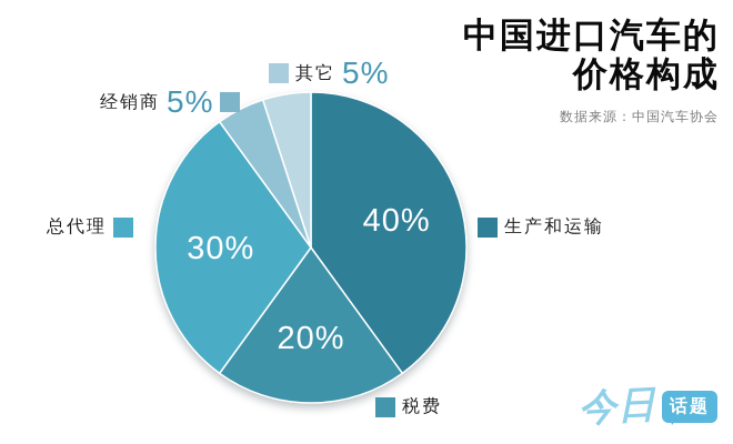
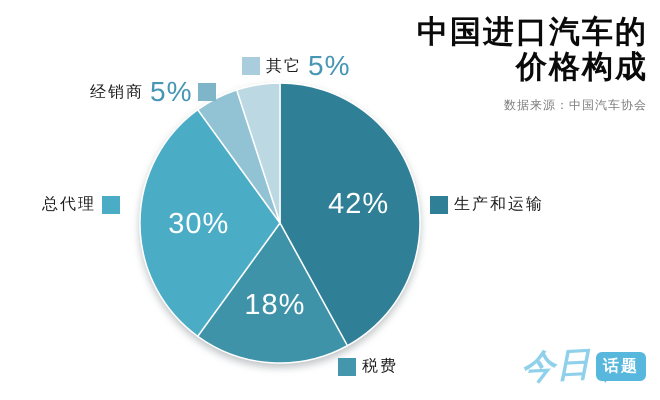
生产和运输: 40% -> 42%
税费: 20% -> 18%
